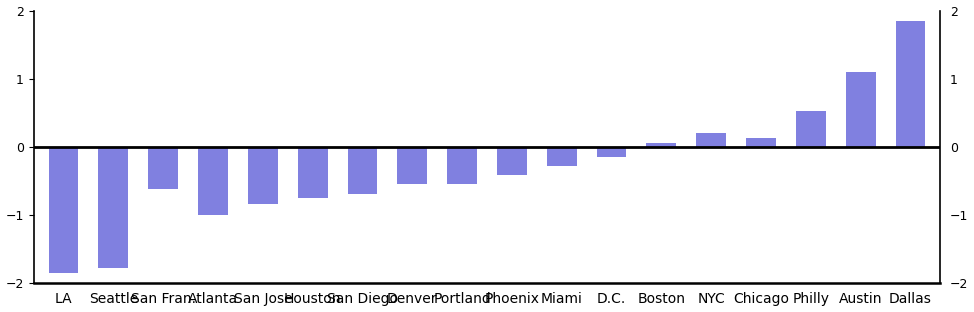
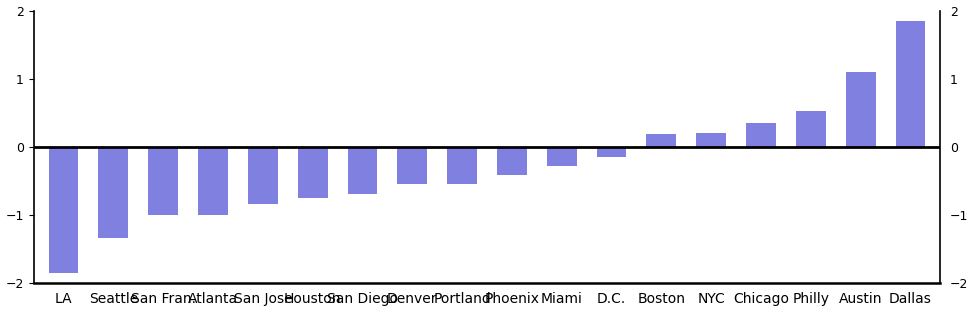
Seattle: -1.78 -> -1.35
San Fran.: -0.62 -> -1.00
Boston: 0.06 -> 0.18
Chicago: 0.12 -> 0.35
